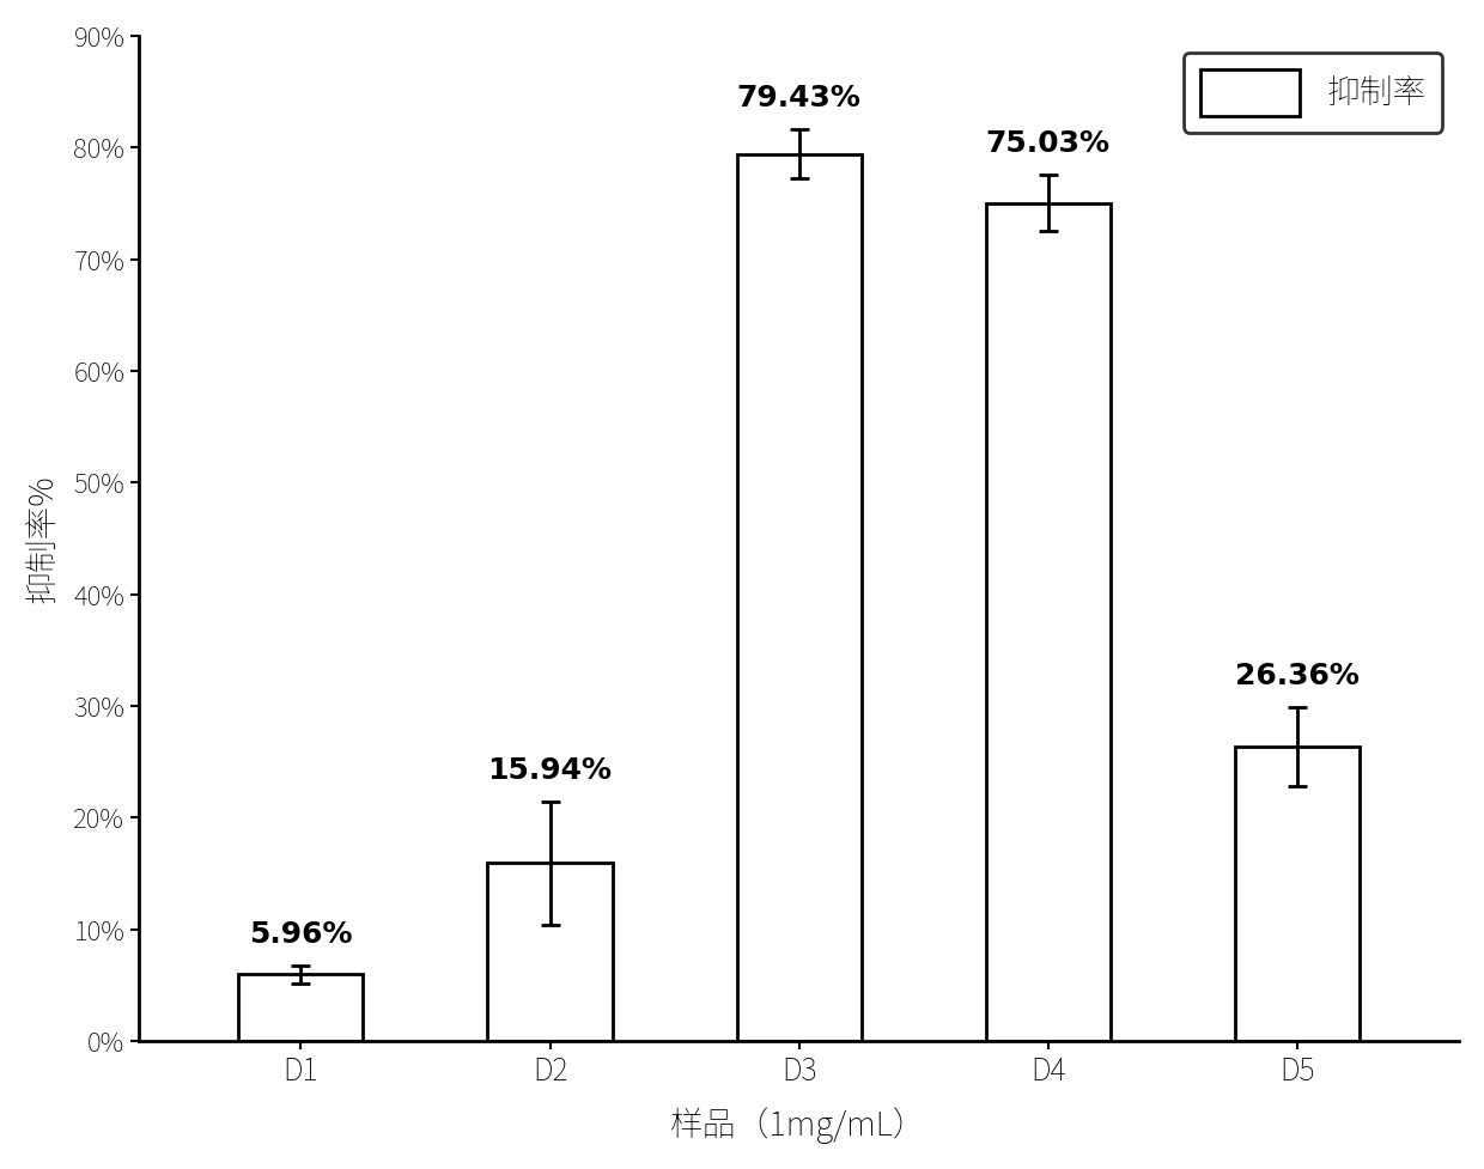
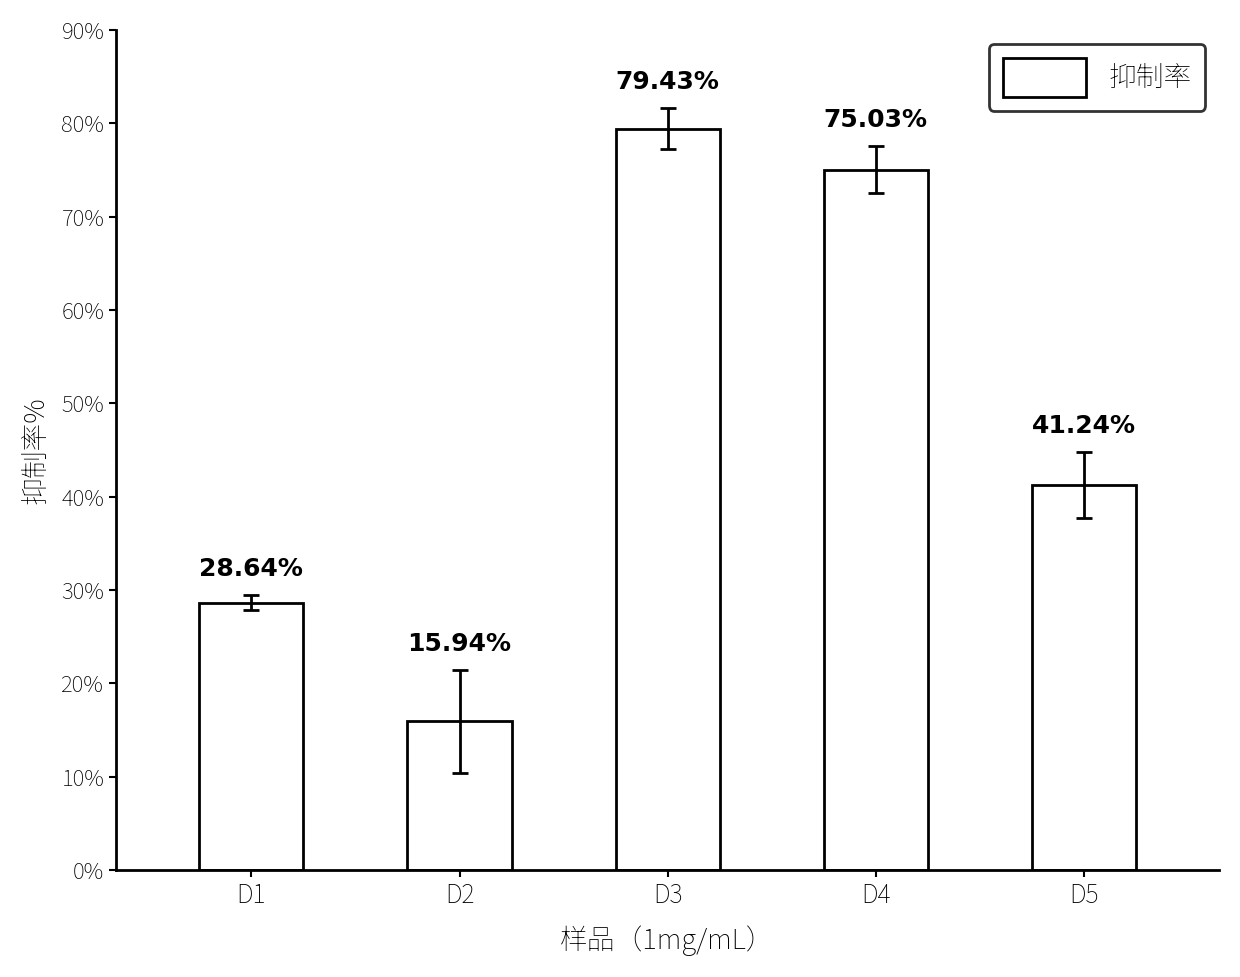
D1: 5.96% -> 28.64%
D5: 26.36% -> 41.24%
